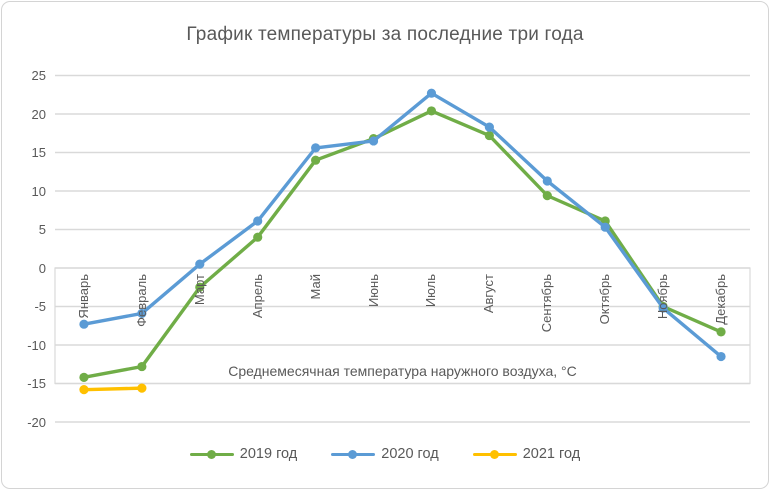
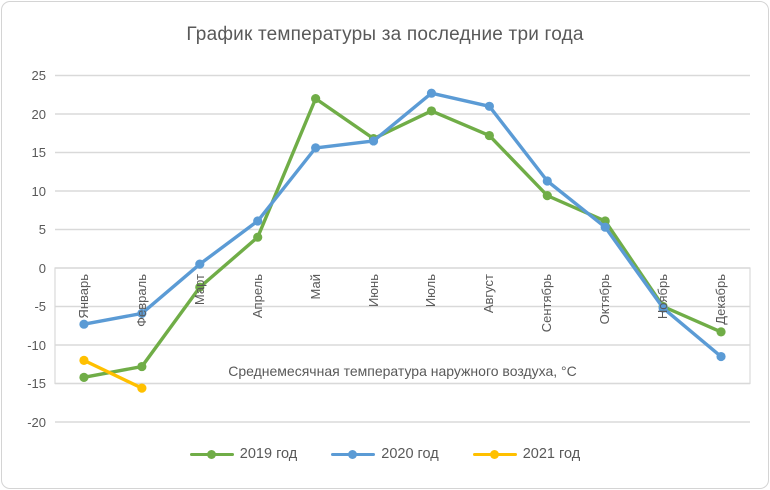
2021 год/Январь: -16 -> -12
2019 год/Май: 14 -> 22
2020 год/Август: 18 -> 21
